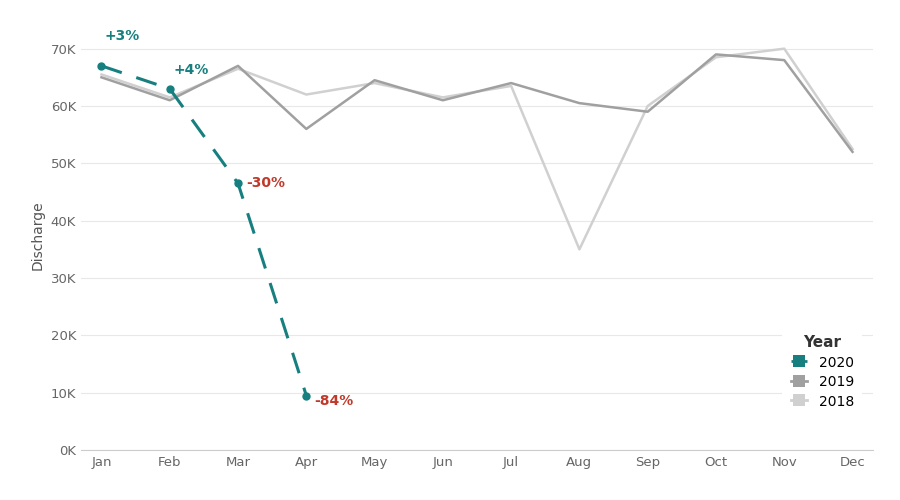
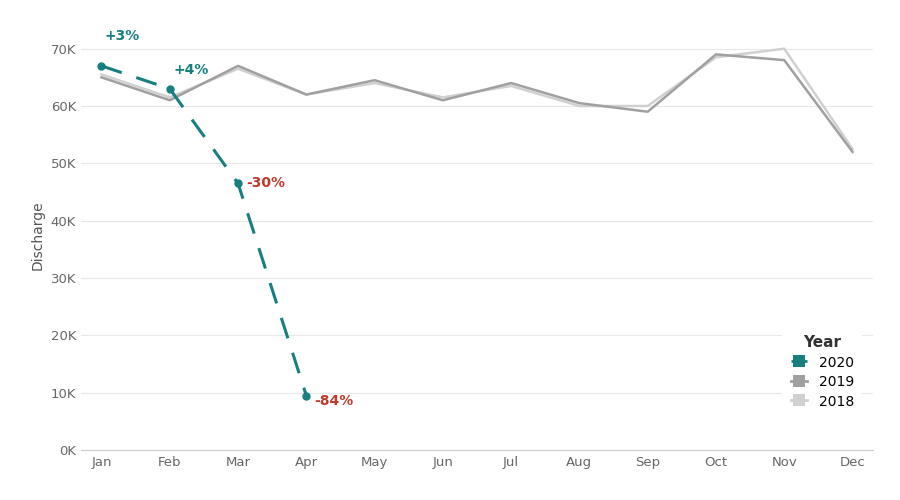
2019/Apr: 56.0K -> 62.0K
2018/Aug: 35.0K -> 60.0K
